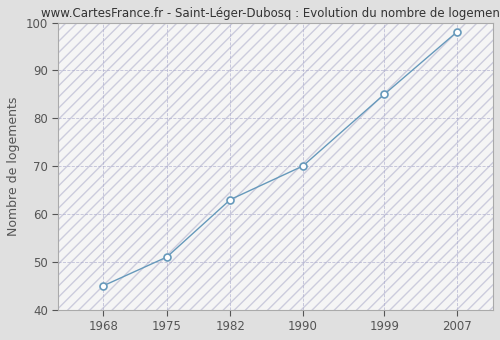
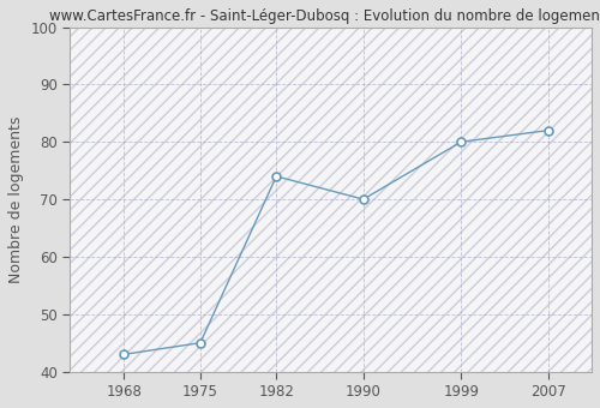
1968: 45 -> 43
1975: 51 -> 45
1982: 63 -> 74
1999: 85 -> 80
2007: 98 -> 82
